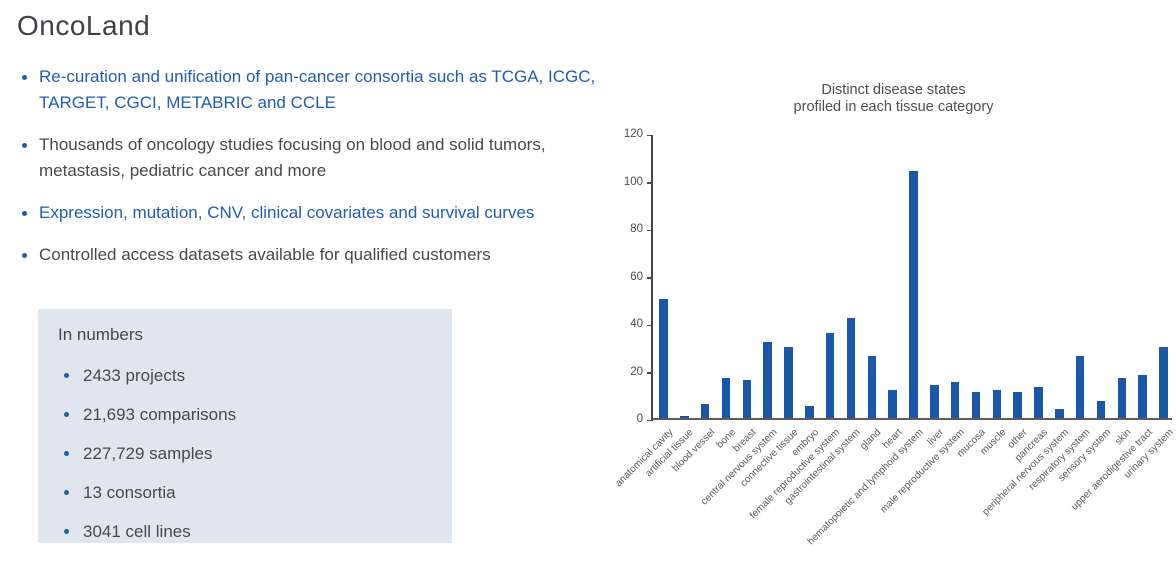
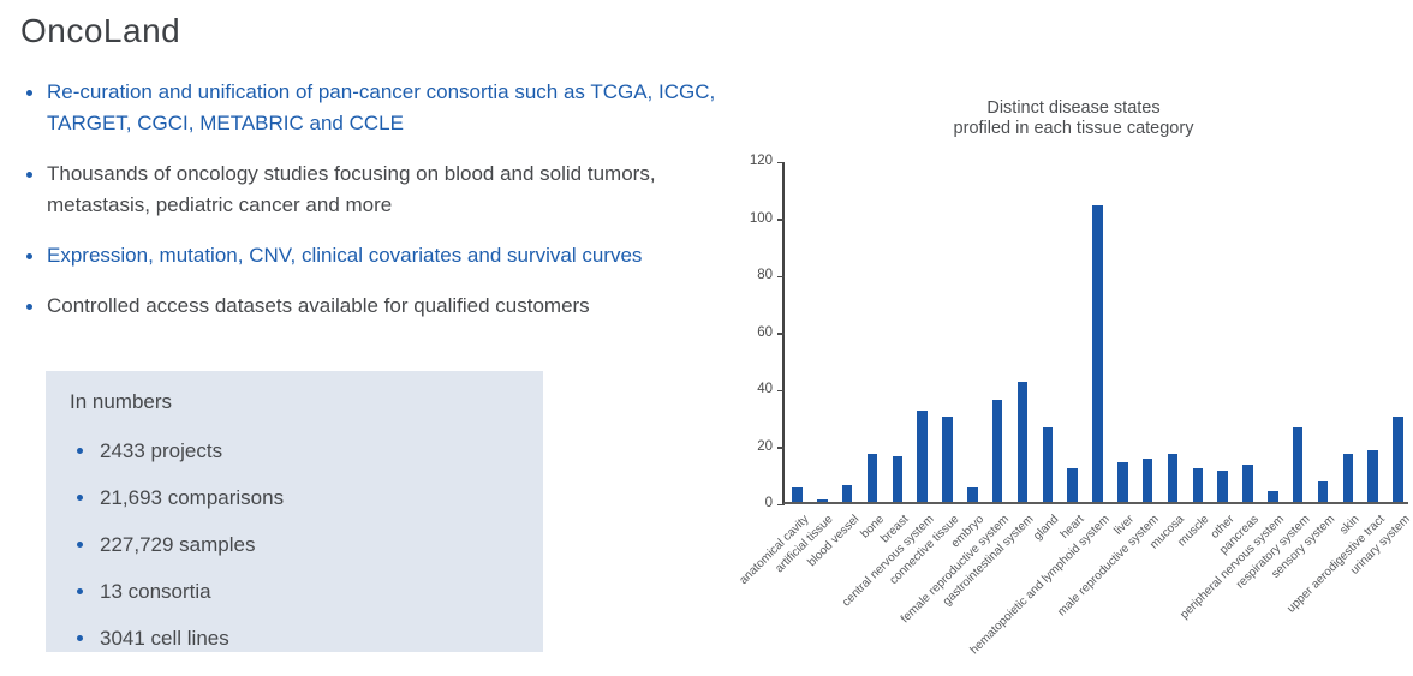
anatomical cavity: 50 -> 5
mucosa: 11 -> 17
